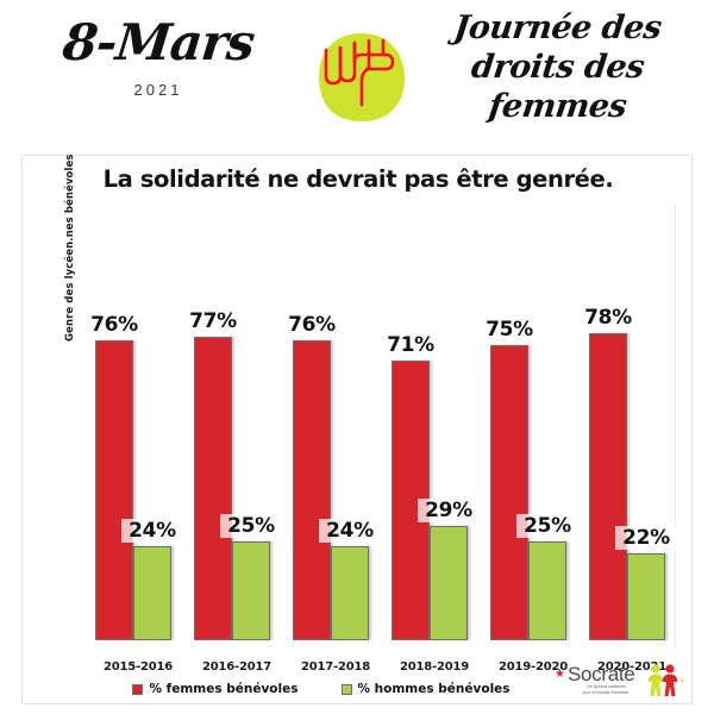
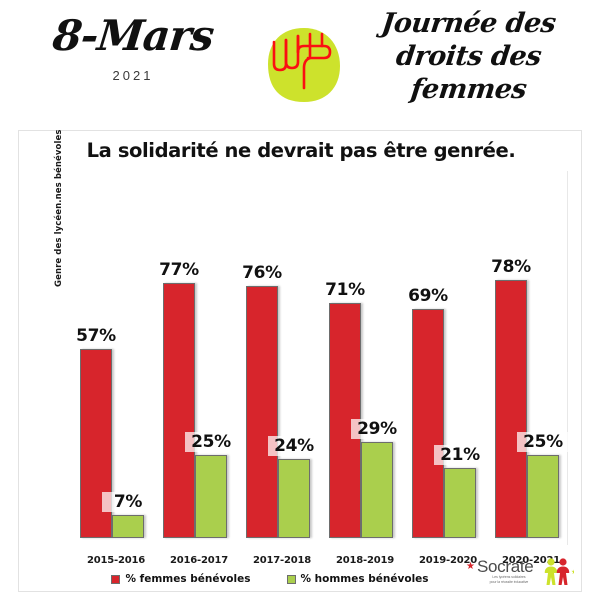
% femmes bénévoles/2015-2016: 76% -> 57%
% hommes bénévoles/2015-2016: 24% -> 7%
% femmes bénévoles/2019-2020: 75% -> 69%
% hommes bénévoles/2019-2020: 25% -> 21%
% hommes bénévoles/2020-2021: 22% -> 25%
